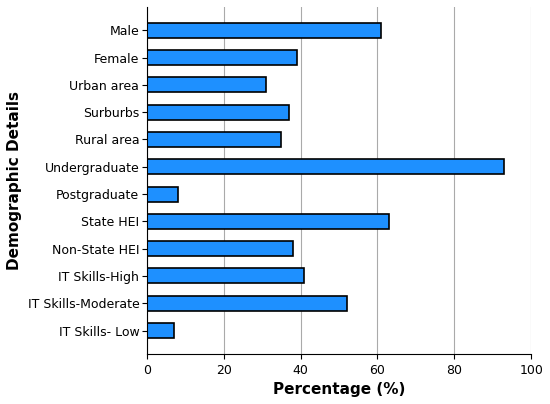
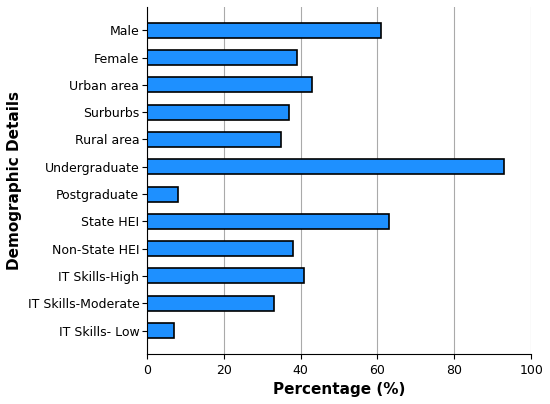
Urban area: 31 -> 43
IT Skills-Moderate: 52 -> 33
